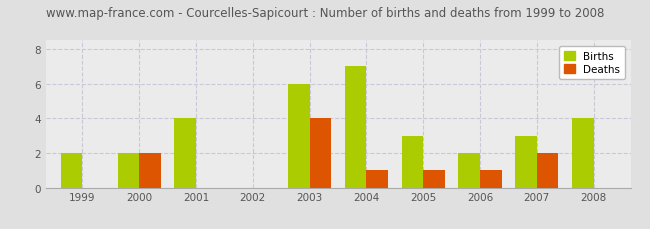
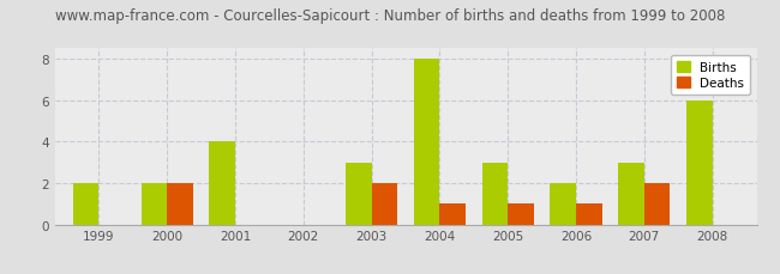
Births/2003: 6 -> 3
Deaths/2003: 4 -> 2
Births/2004: 7 -> 8
Births/2008: 4 -> 6
